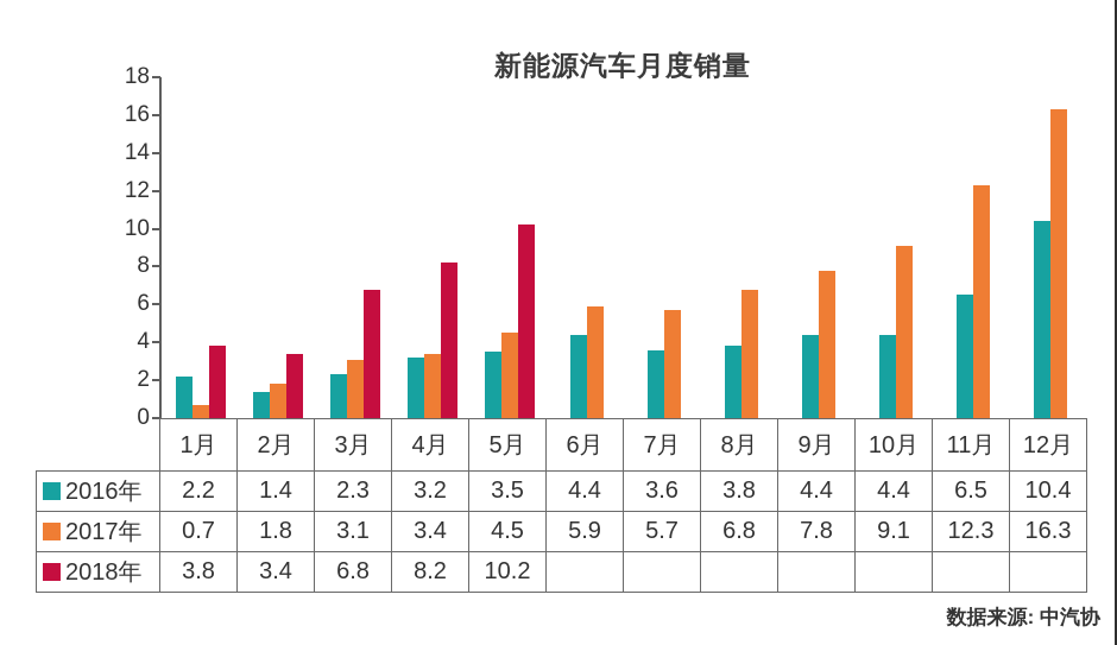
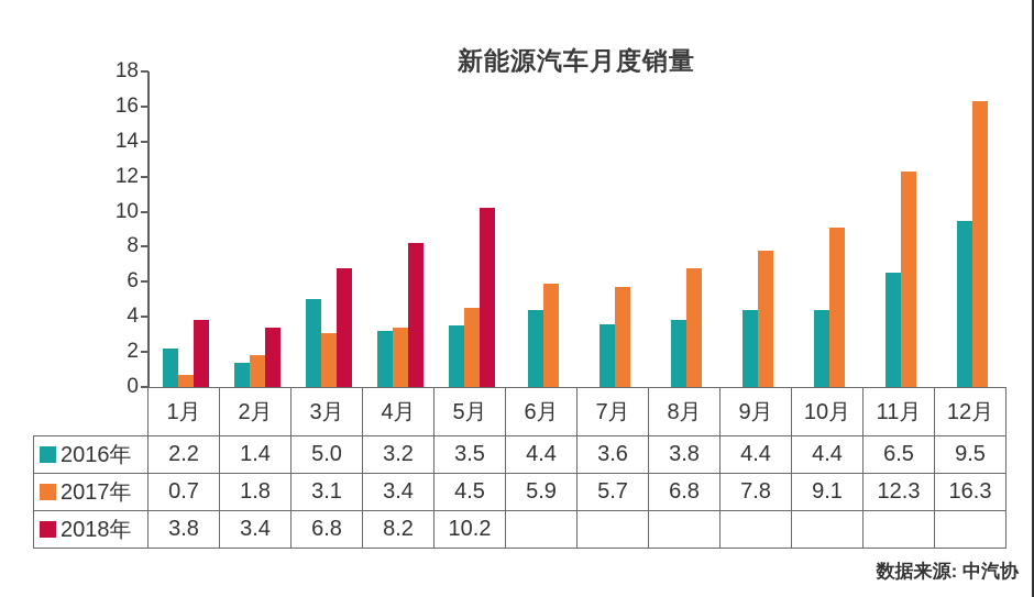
2016年/3月: 2.3 -> 5.0
2016年/12月: 10.4 -> 9.5
